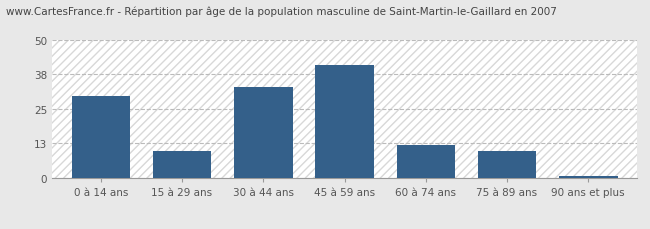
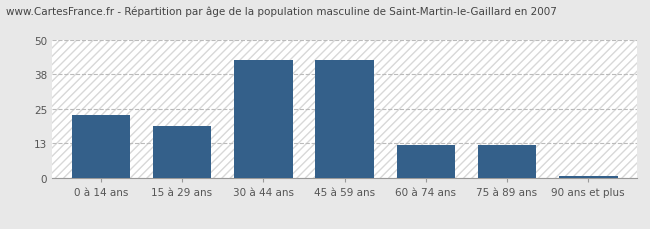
0 à 14 ans: 30 -> 23
15 à 29 ans: 10 -> 19
30 à 44 ans: 33 -> 43
45 à 59 ans: 41 -> 43
75 à 89 ans: 10 -> 12
